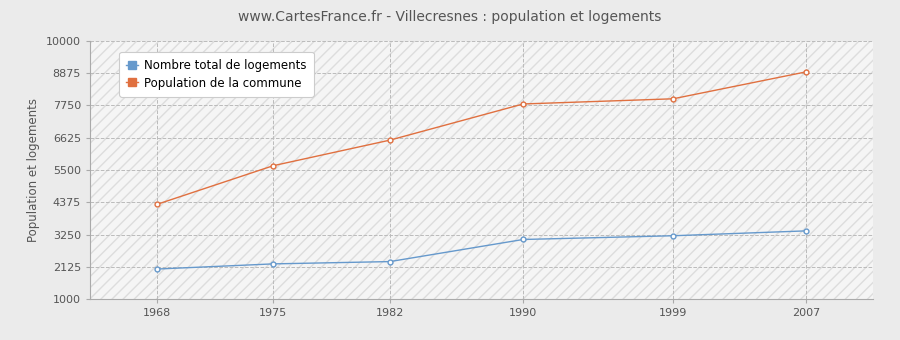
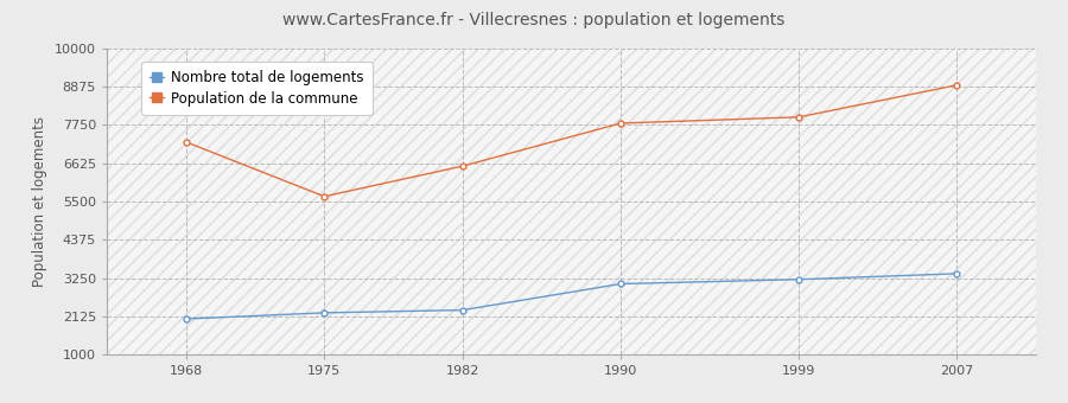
Population de la commune/1968: 4300 -> 7250
